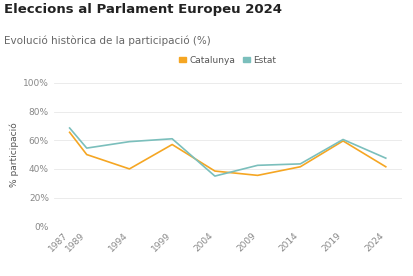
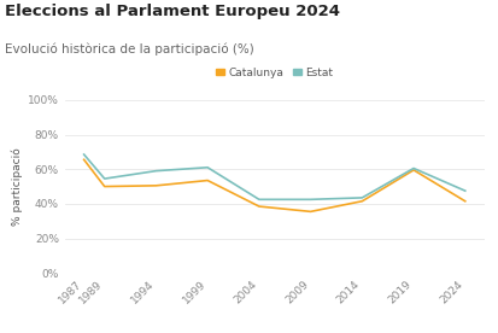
Catalunya/1994: 40% -> 51%
Catalunya/1999: 57% -> 54%
Estat/2004: 35% -> 42%
